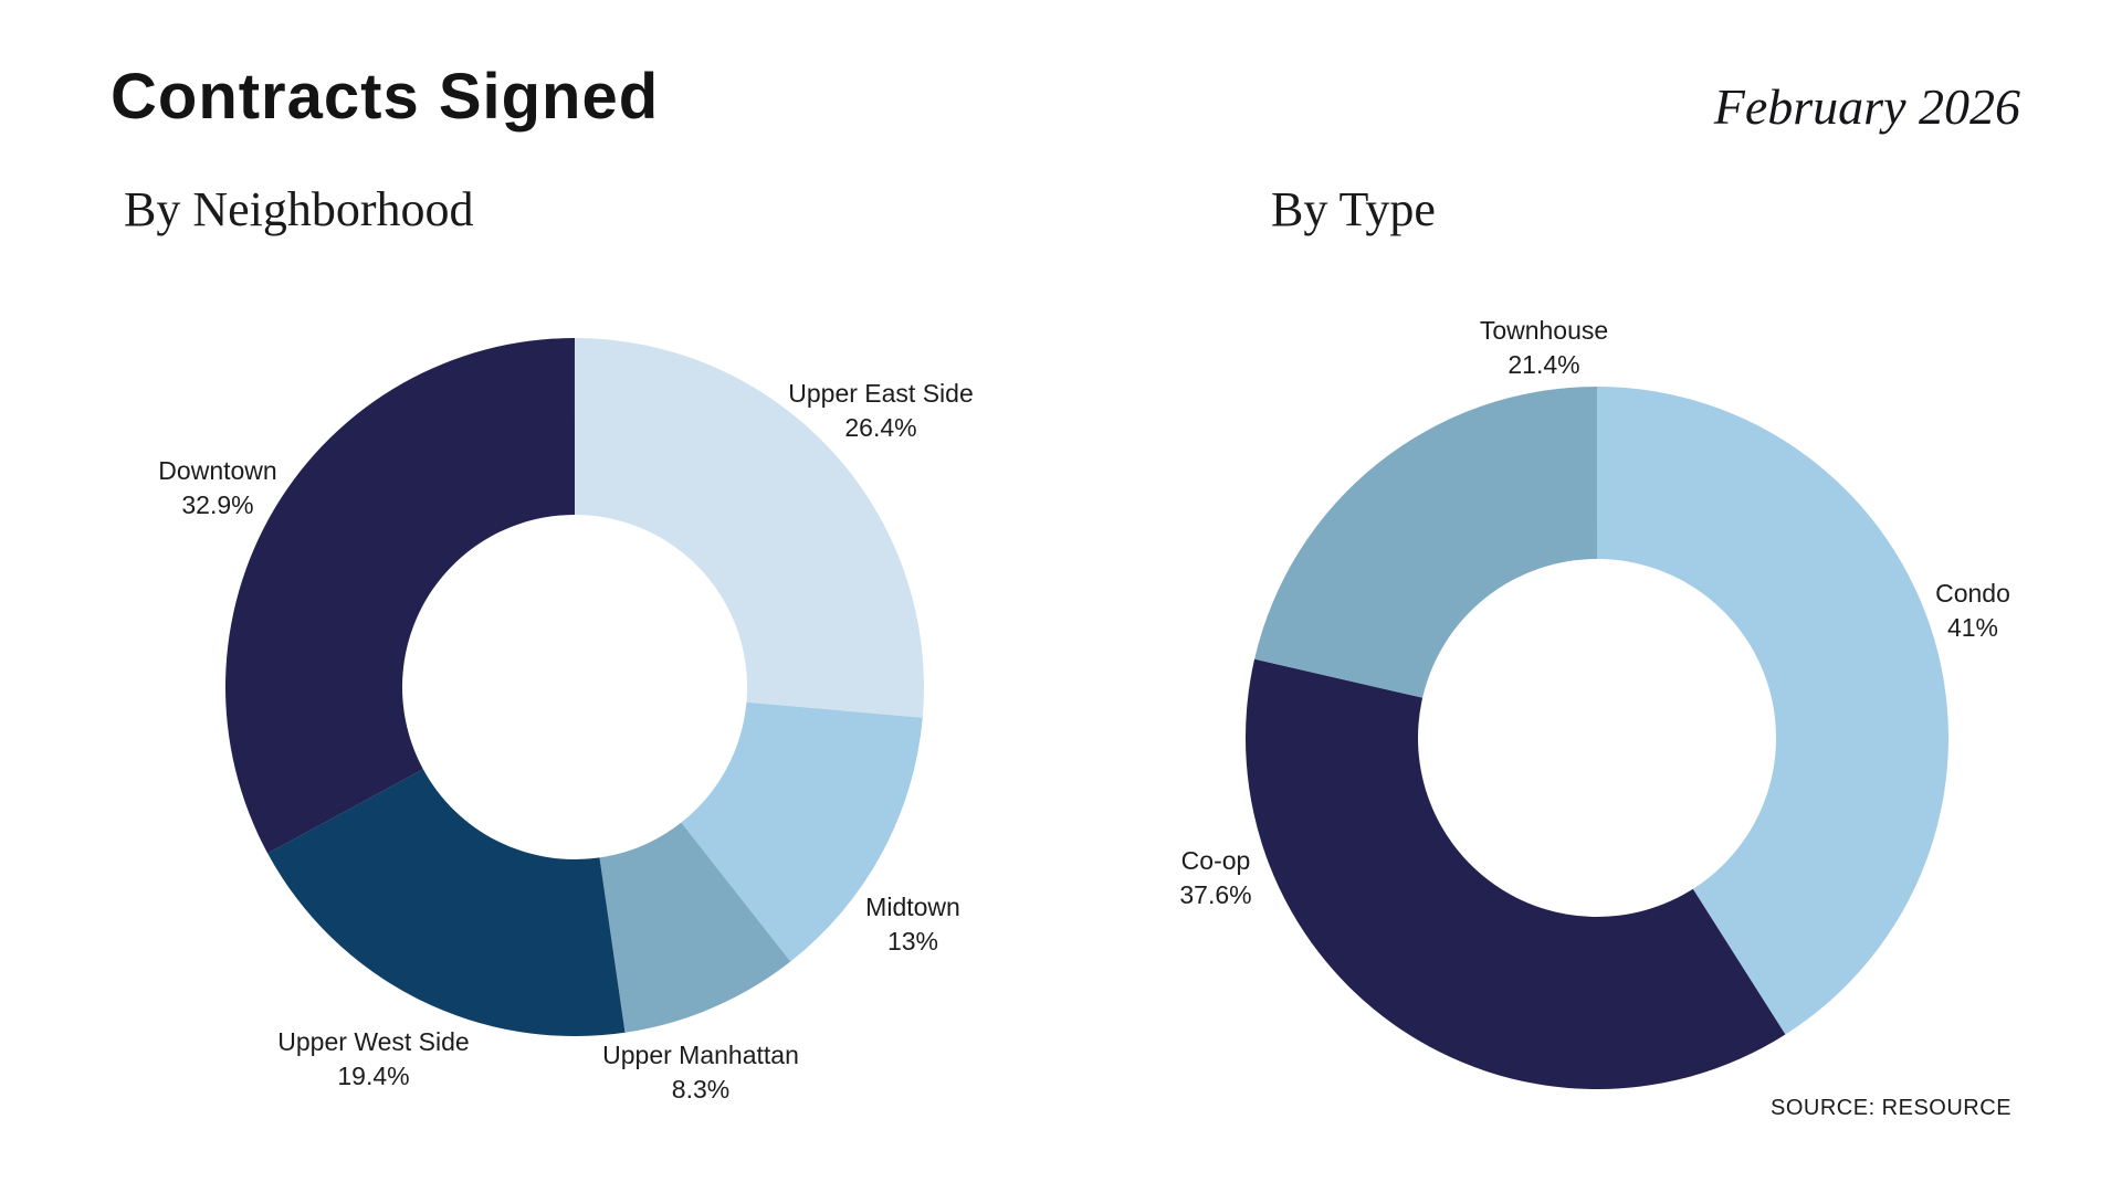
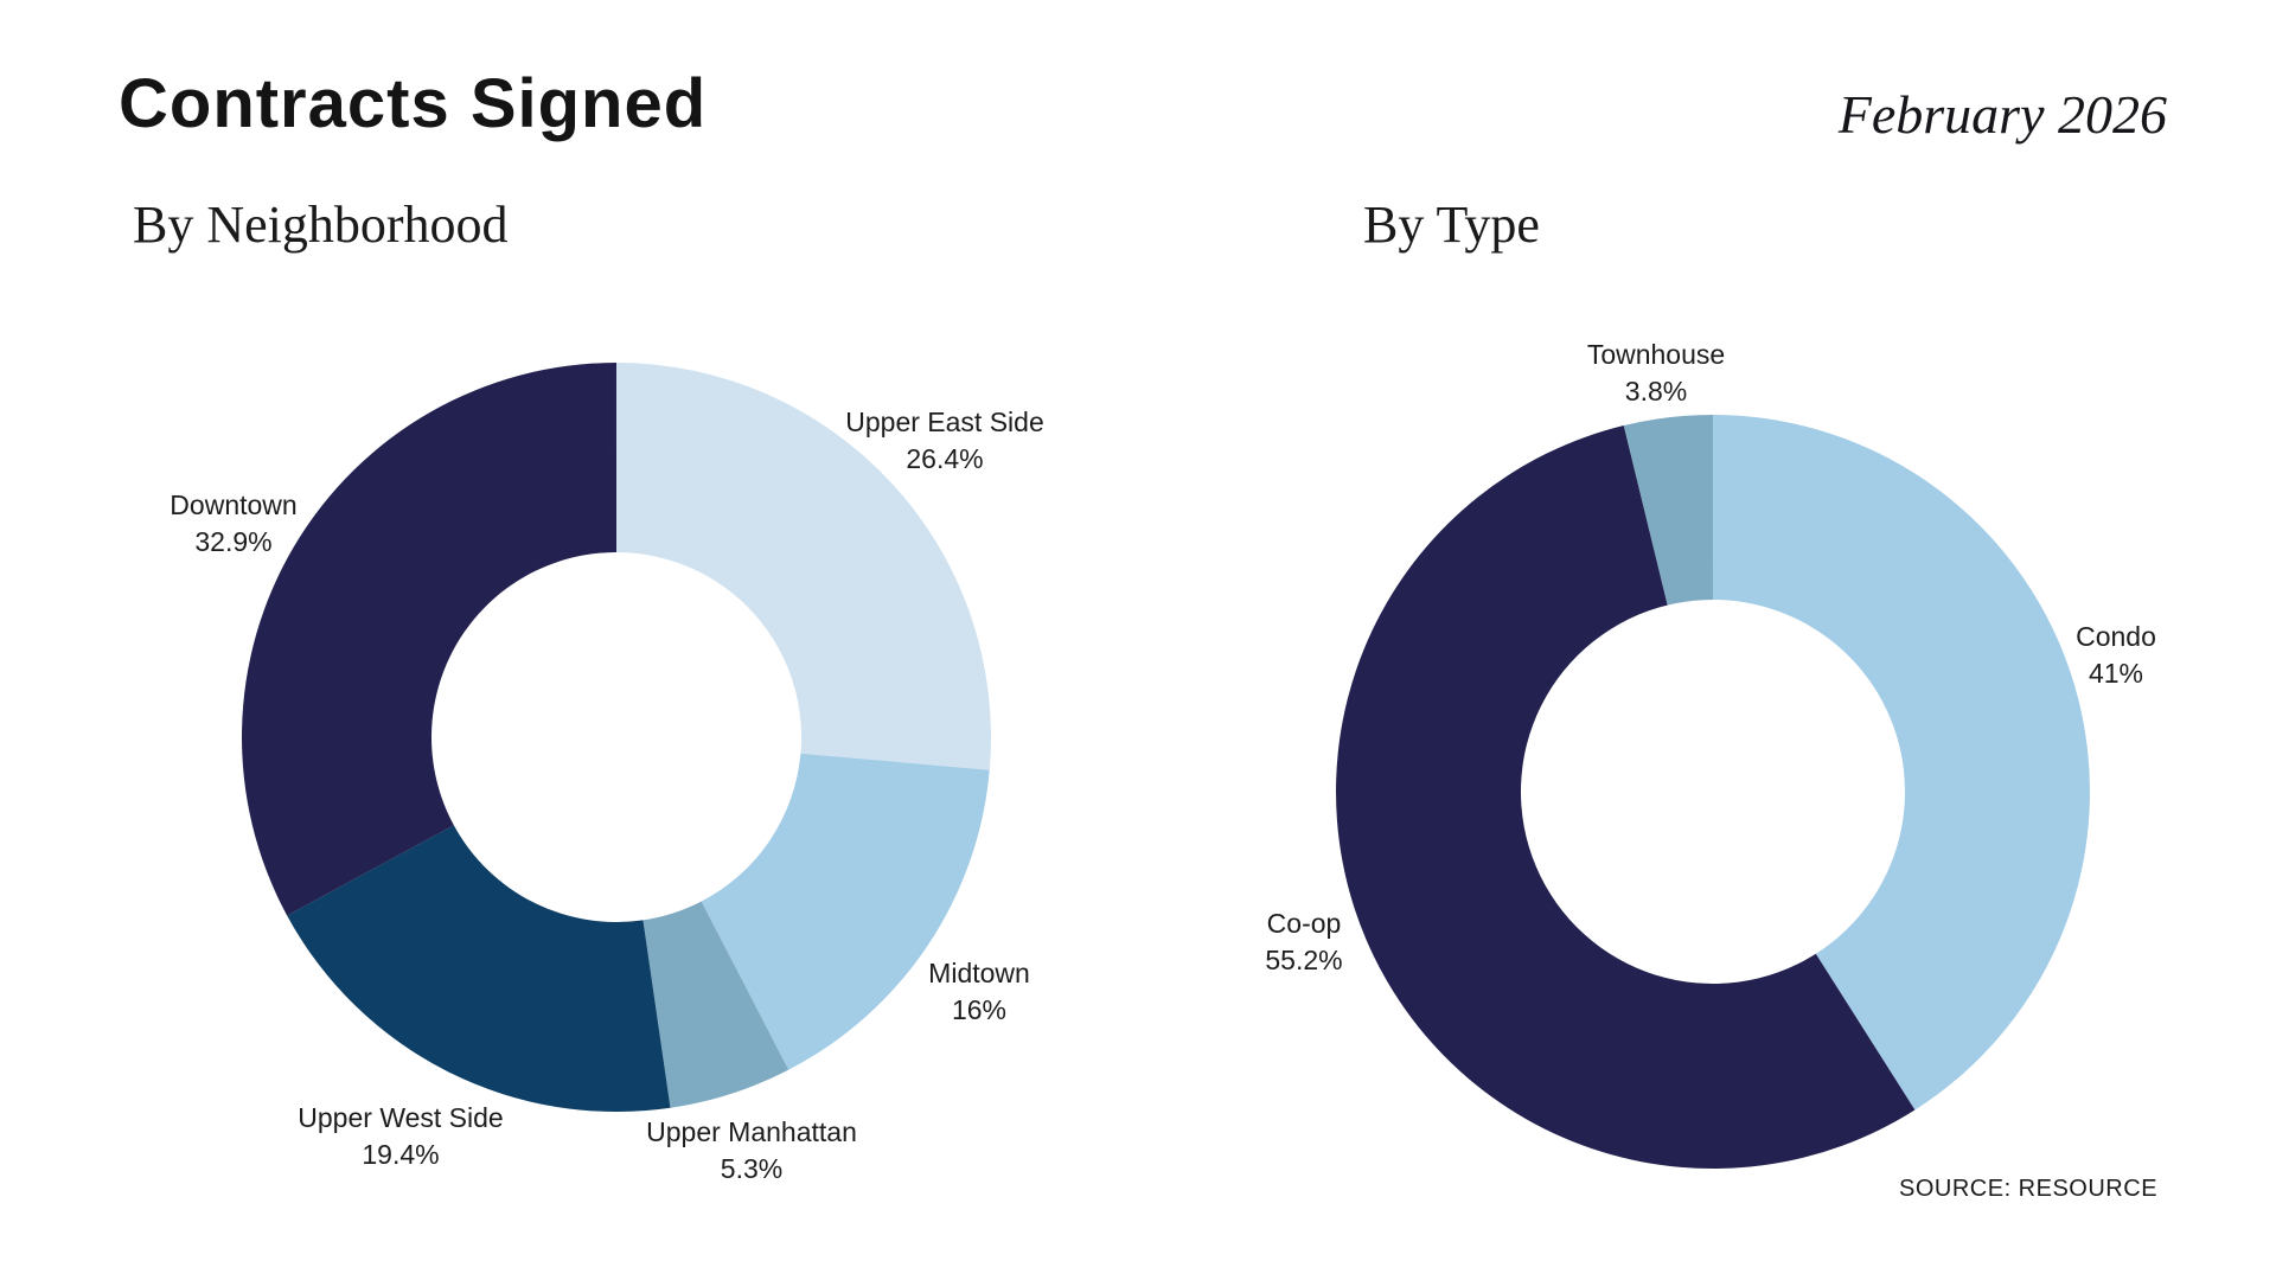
By Neighborhood/Midtown: 13% -> 16%
By Neighborhood/Upper Manhattan: 8.3% -> 5.3%
By Type/Co-op: 37.6% -> 55.2%
By Type/Townhouse: 21.4% -> 3.8%
